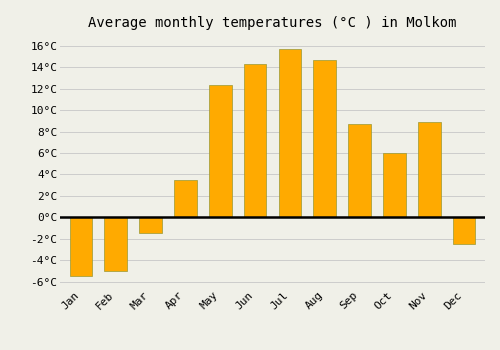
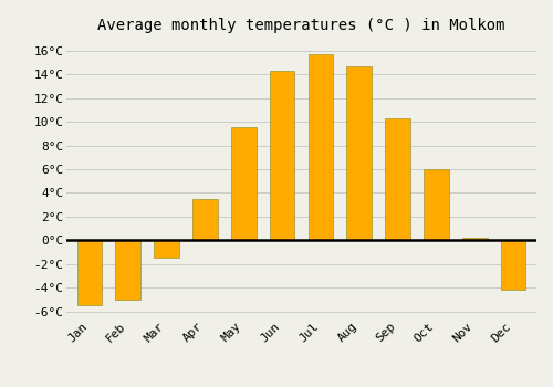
May: 12.3°C -> 9.5°C
Sep: 8.7°C -> 10.3°C
Nov: 8.9°C -> 0.2°C
Dec: -2.5°C -> -4.2°C
